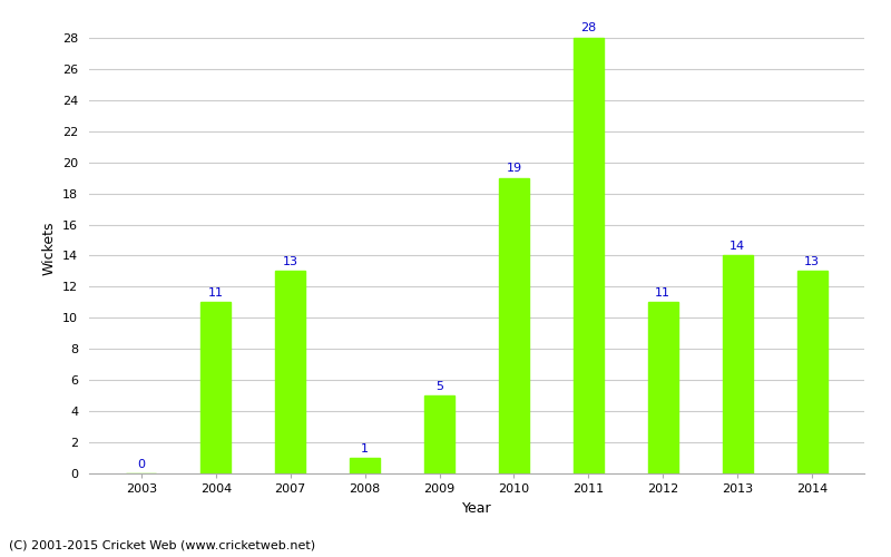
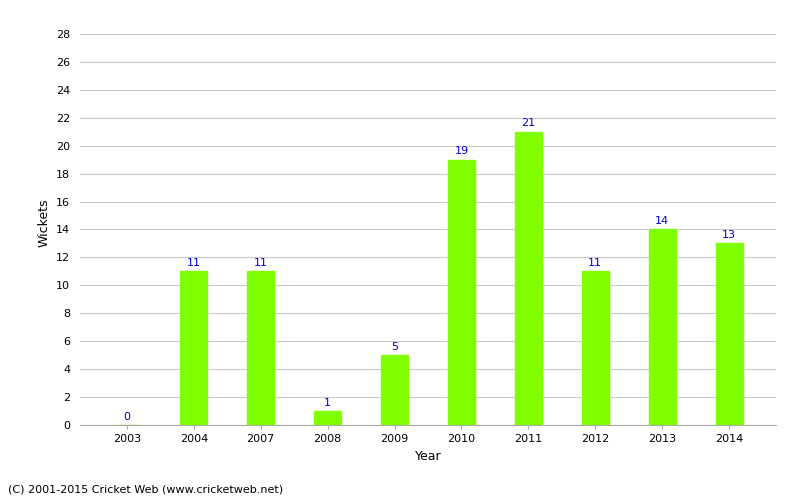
2007: 13 -> 11
2011: 28 -> 21
